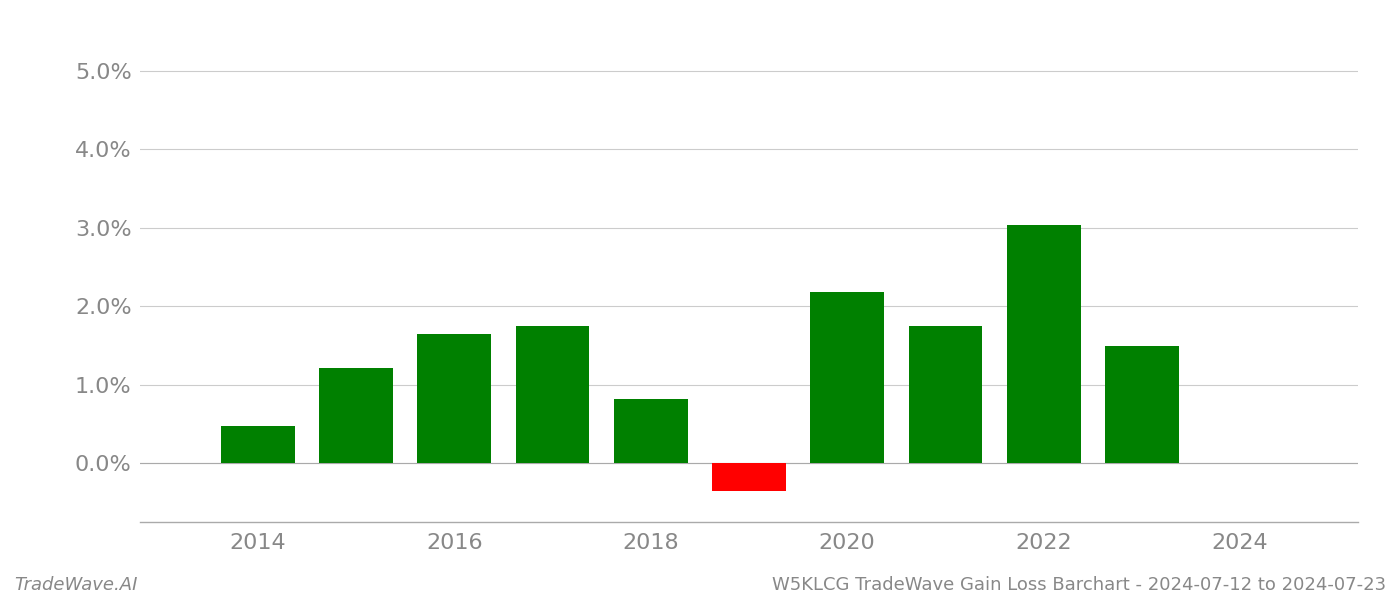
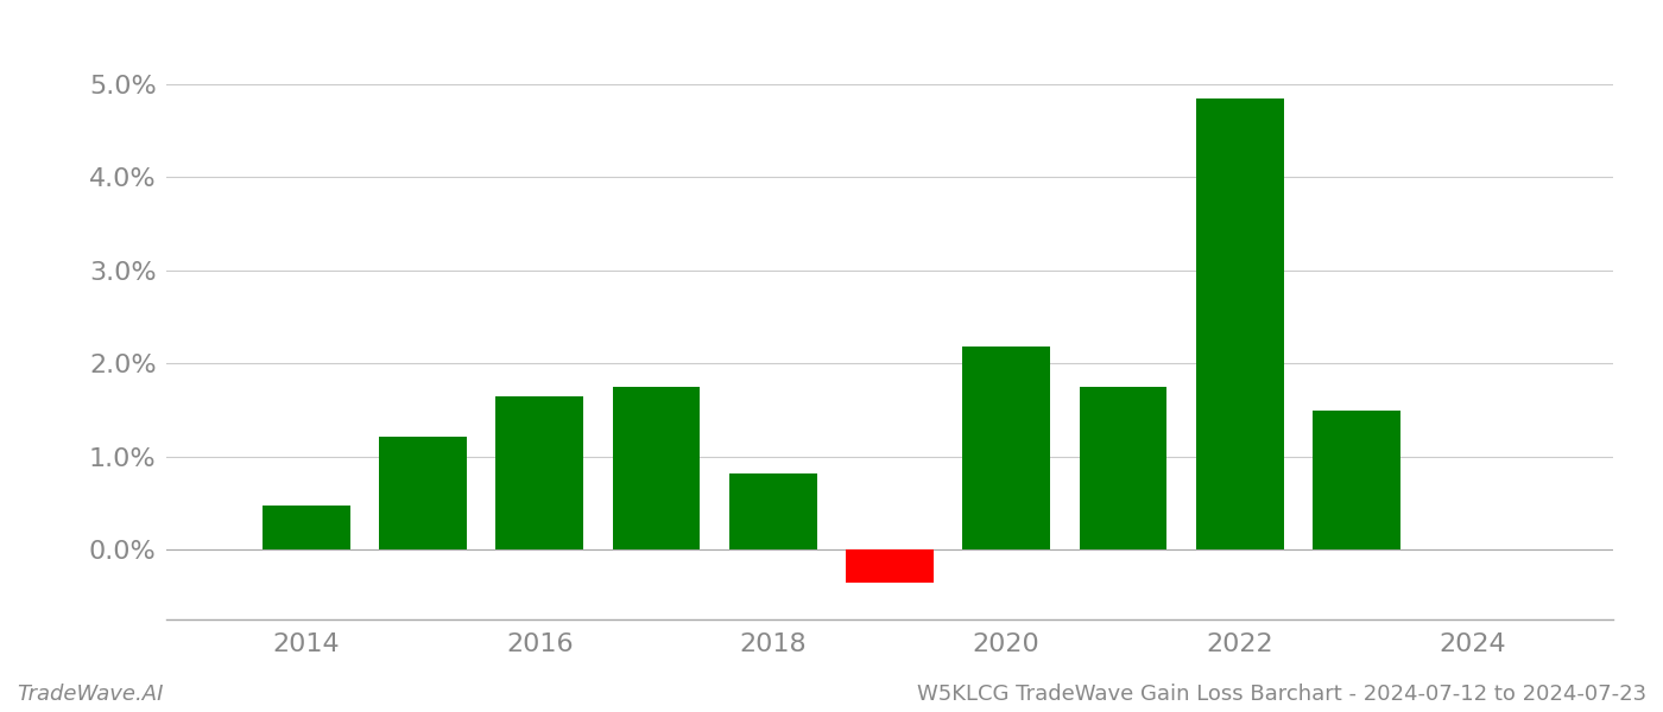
2022: 3.04% -> 4.85%
